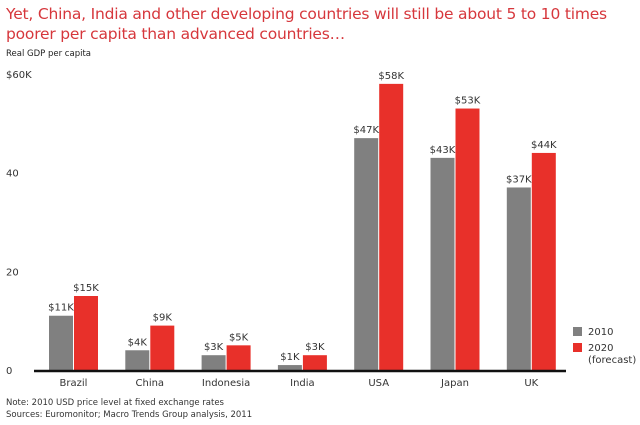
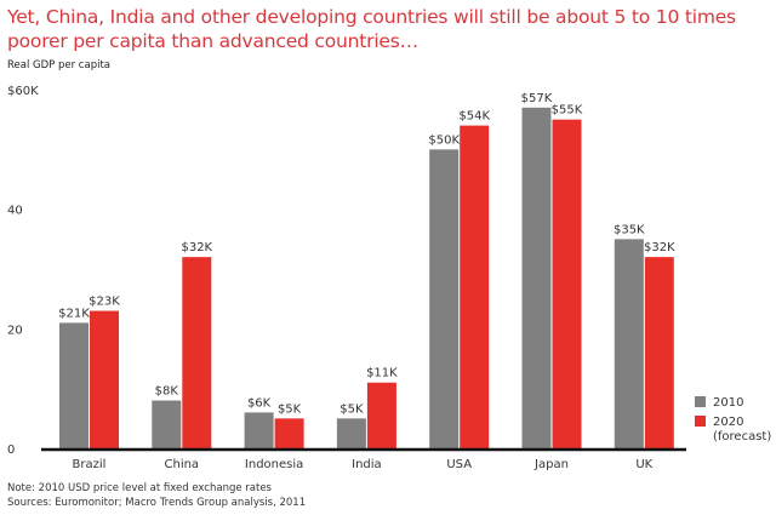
2010/Brazil: $11K -> $21K
2020 (forecast)/Brazil: $15K -> $23K
2010/China: $4K -> $8K
2020 (forecast)/China: $9K -> $32K
2010/Indonesia: $3K -> $6K
2010/India: $1K -> $5K
2020 (forecast)/India: $3K -> $11K
2010/USA: $47K -> $50K
2020 (forecast)/USA: $58K -> $54K
2010/Japan: $43K -> $57K
2020 (forecast)/Japan: $53K -> $55K
2010/UK: $37K -> $35K
2020 (forecast)/UK: $44K -> $32K
